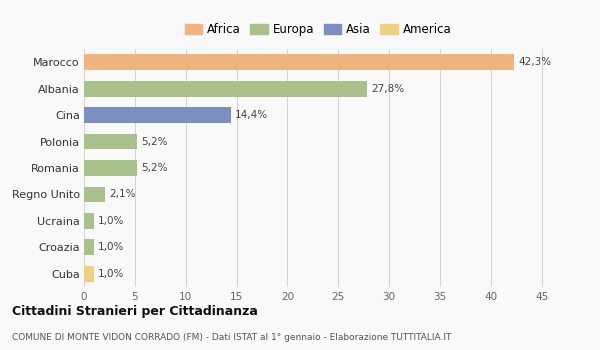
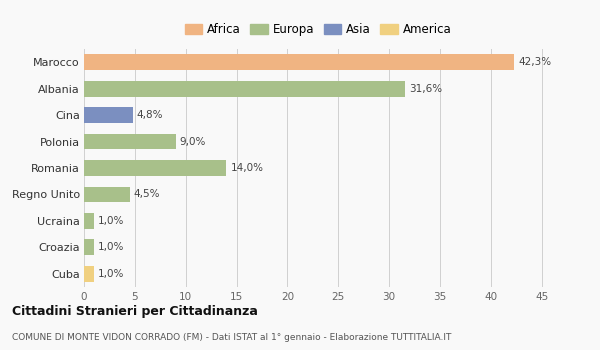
Albania: 27,8% -> 31,6%
Cina: 14,4% -> 4,8%
Polonia: 5,2% -> 9,0%
Romania: 5,2% -> 14,0%
Regno Unito: 2,1% -> 4,5%
